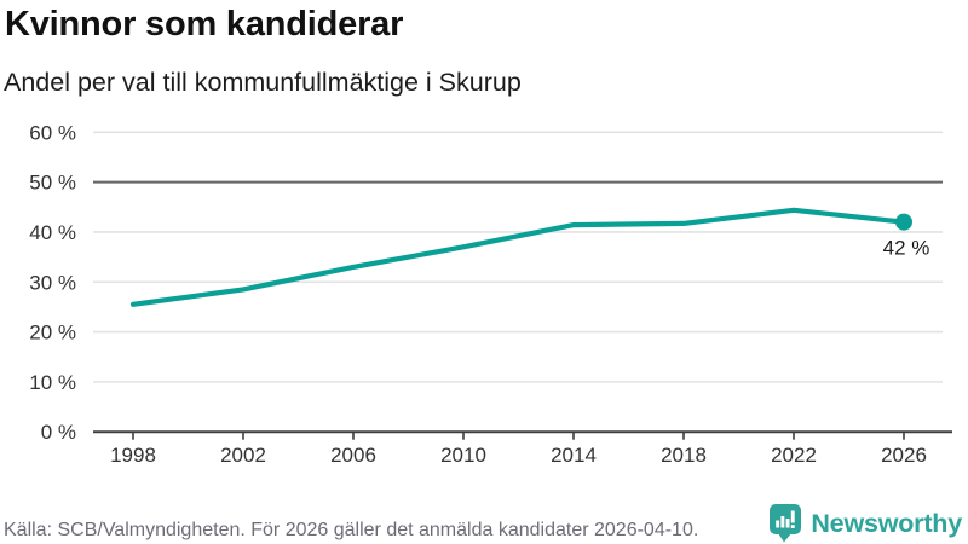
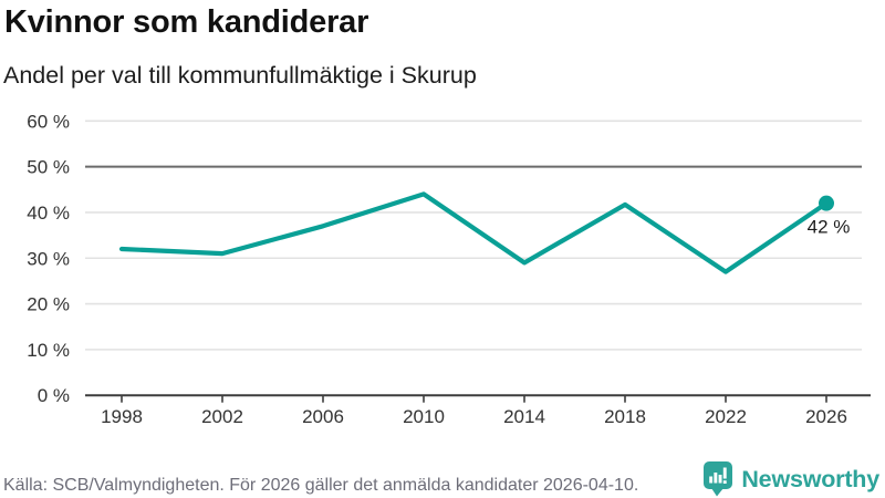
1998: 26% -> 32%
2002: 28% -> 31%
2006: 33% -> 37%
2010: 37% -> 44%
2014: 41% -> 29%
2022: 44% -> 27%
